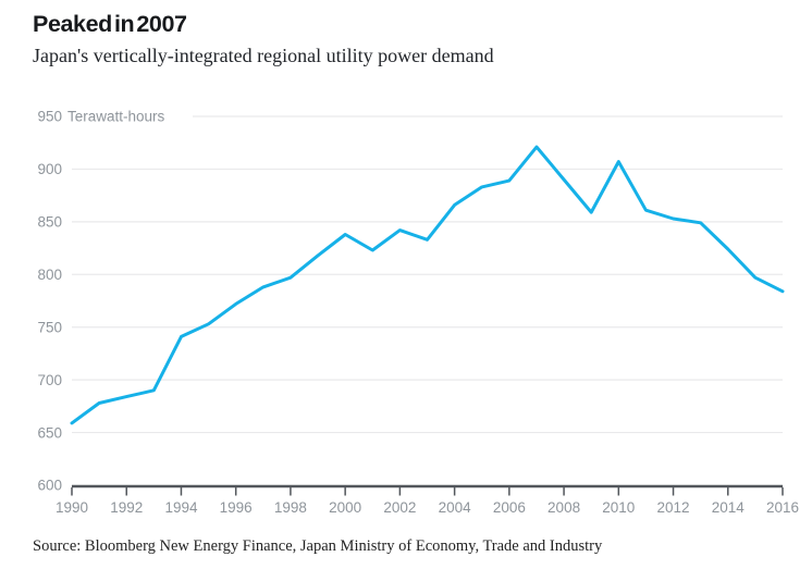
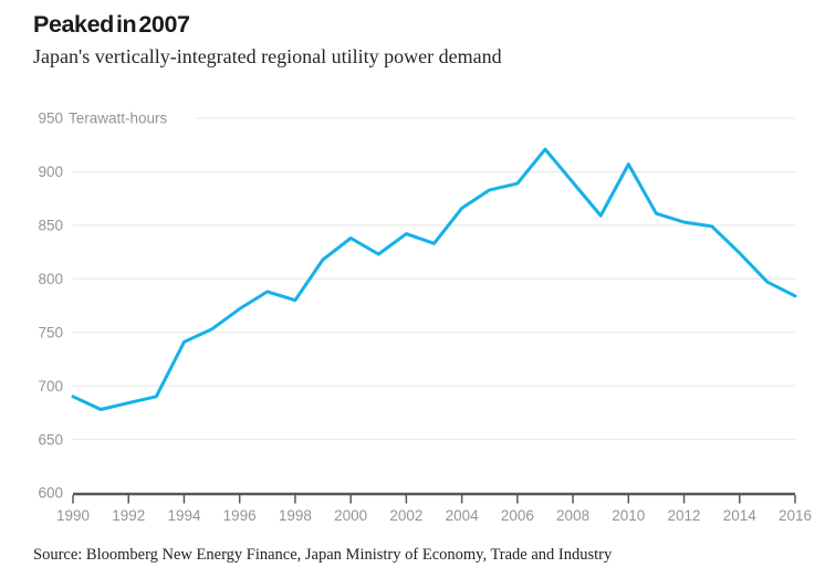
1990: 660 -> 690
1998: 800 -> 780
